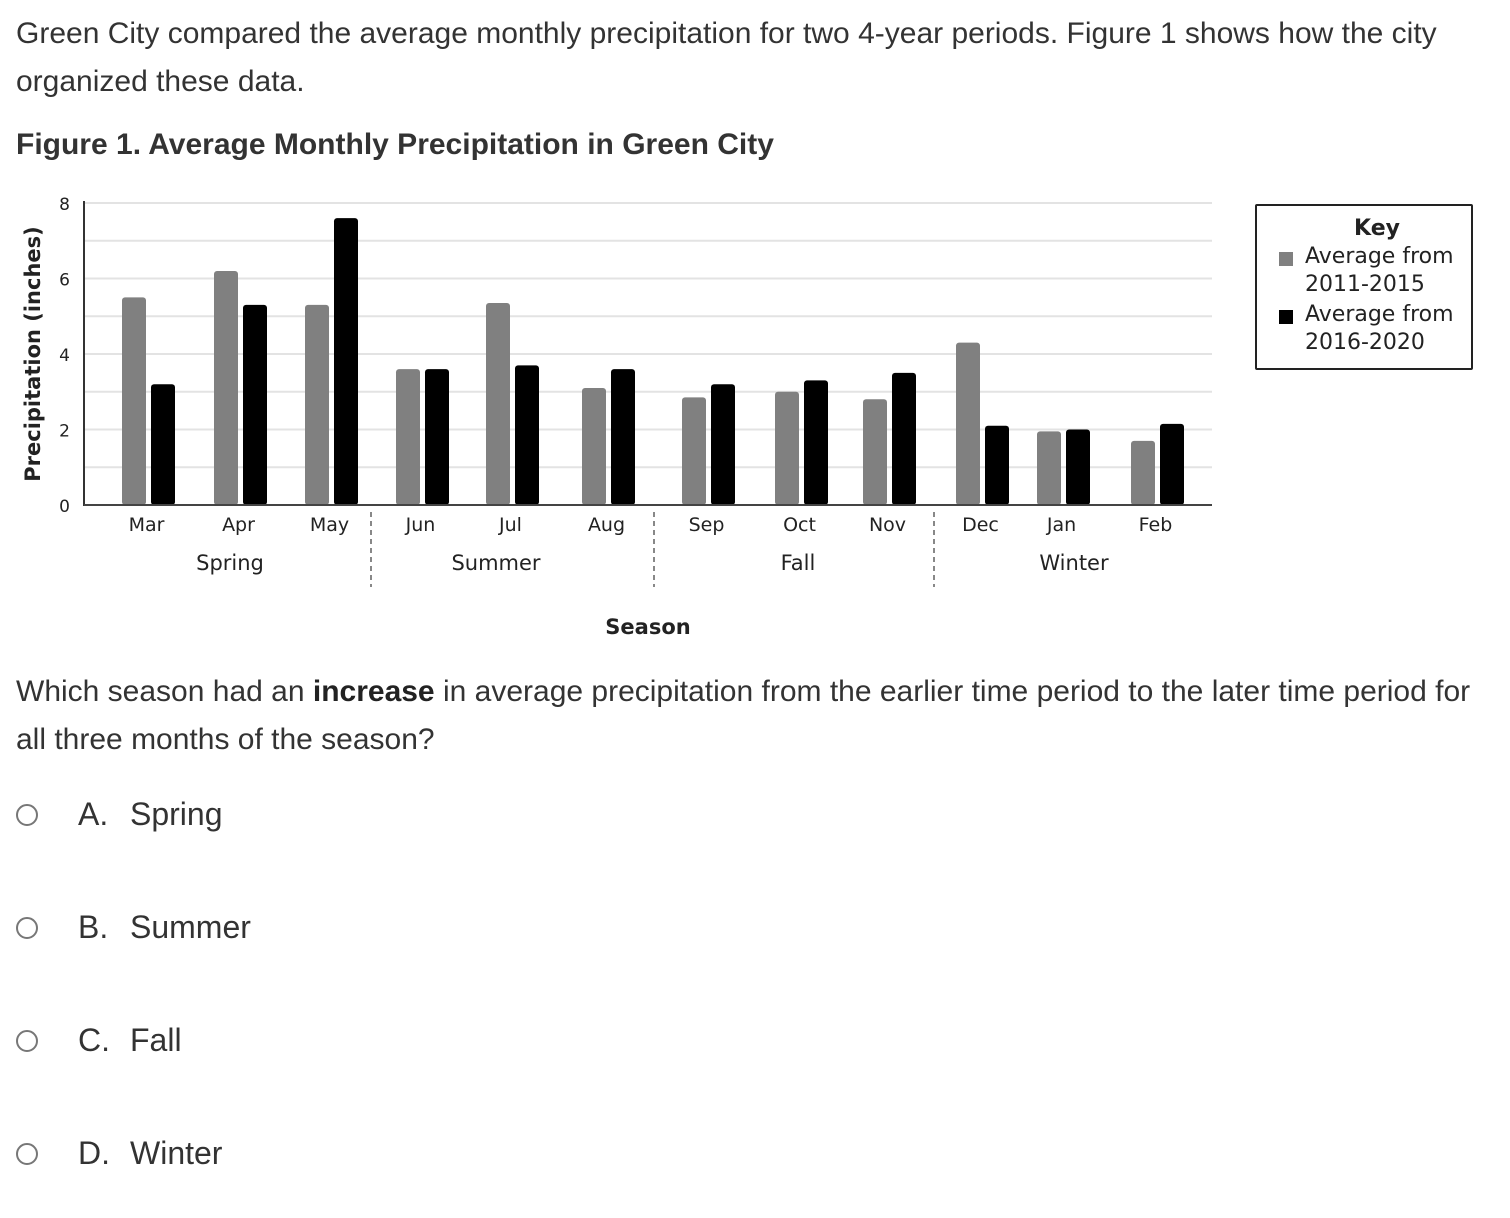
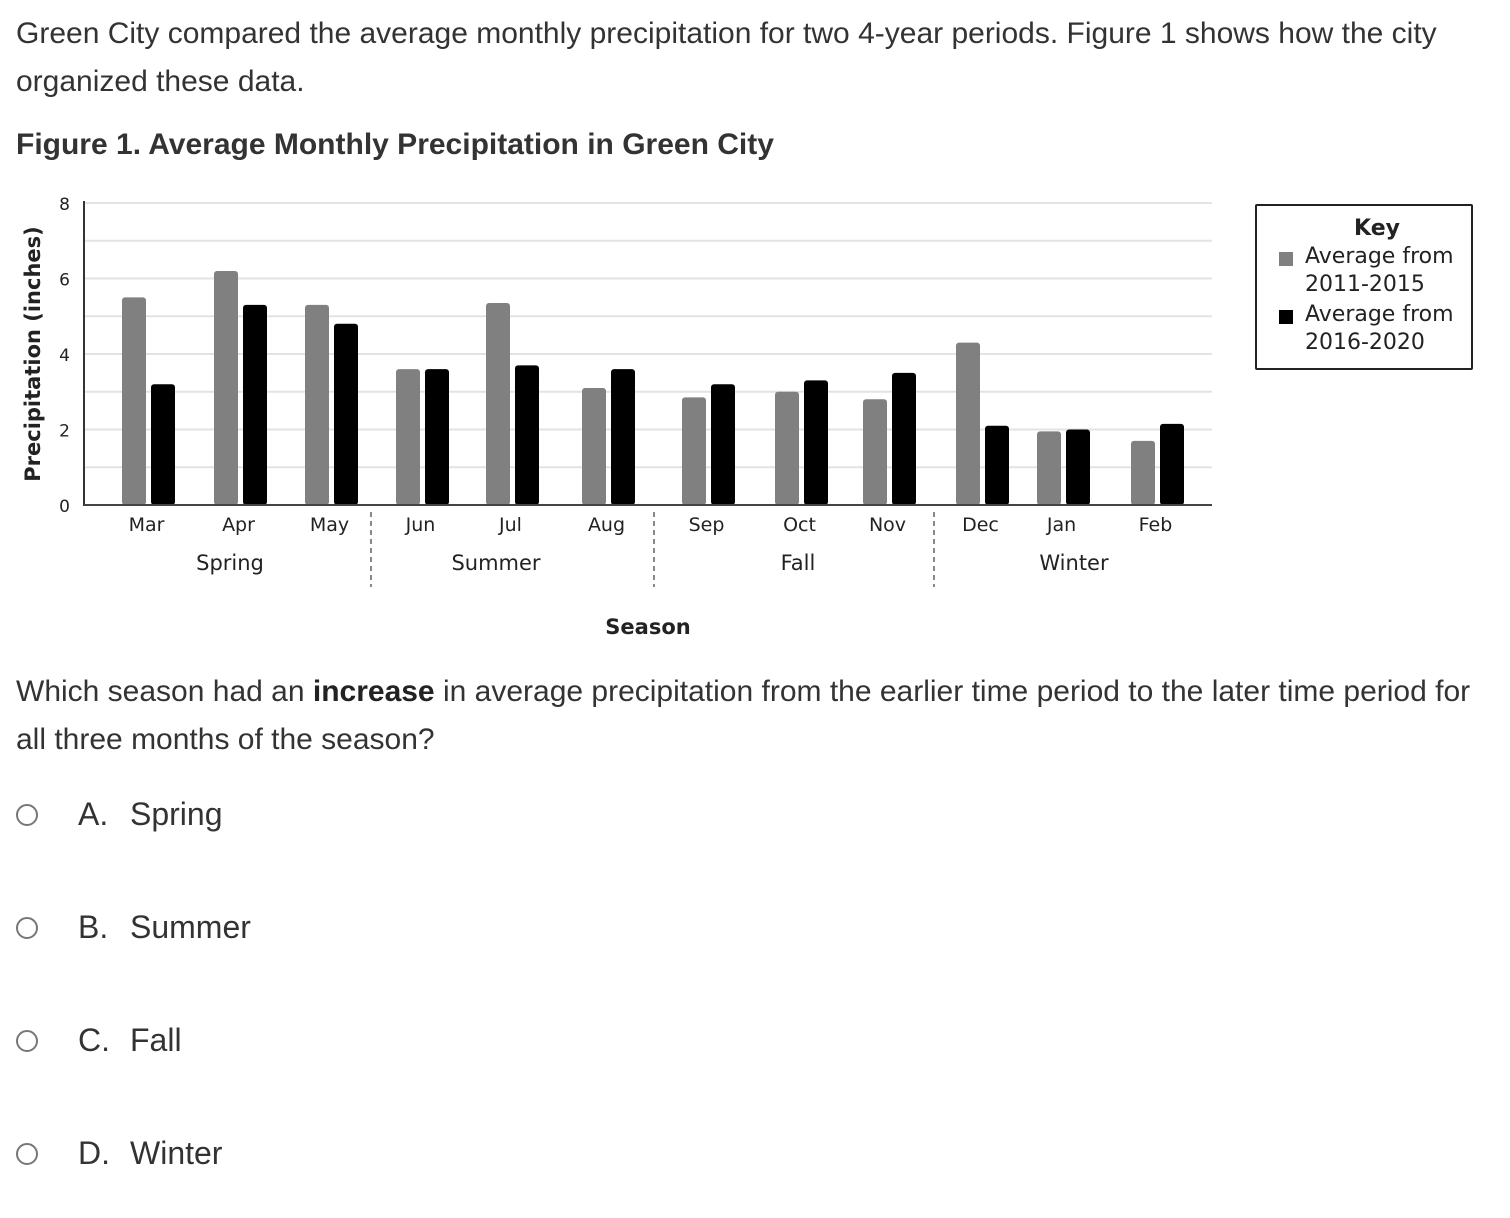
Average from 2016-2020/May: 7.6 -> 4.8
